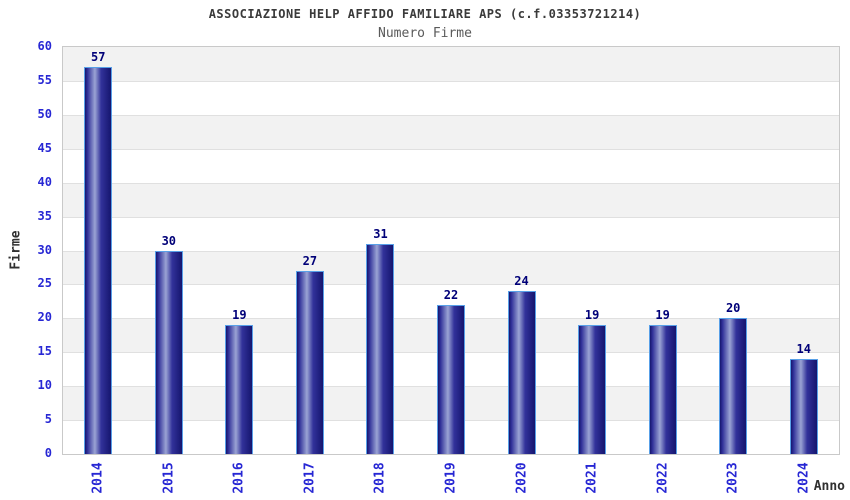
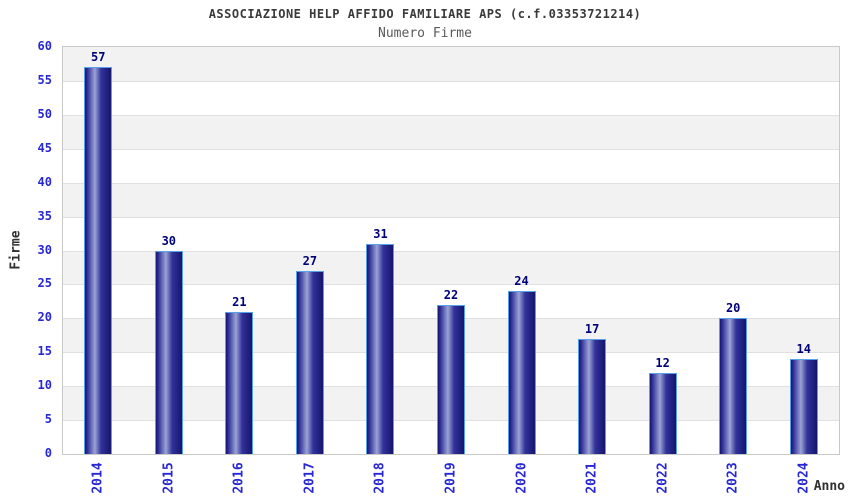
2016: 19 -> 21
2021: 19 -> 17
2022: 19 -> 12
